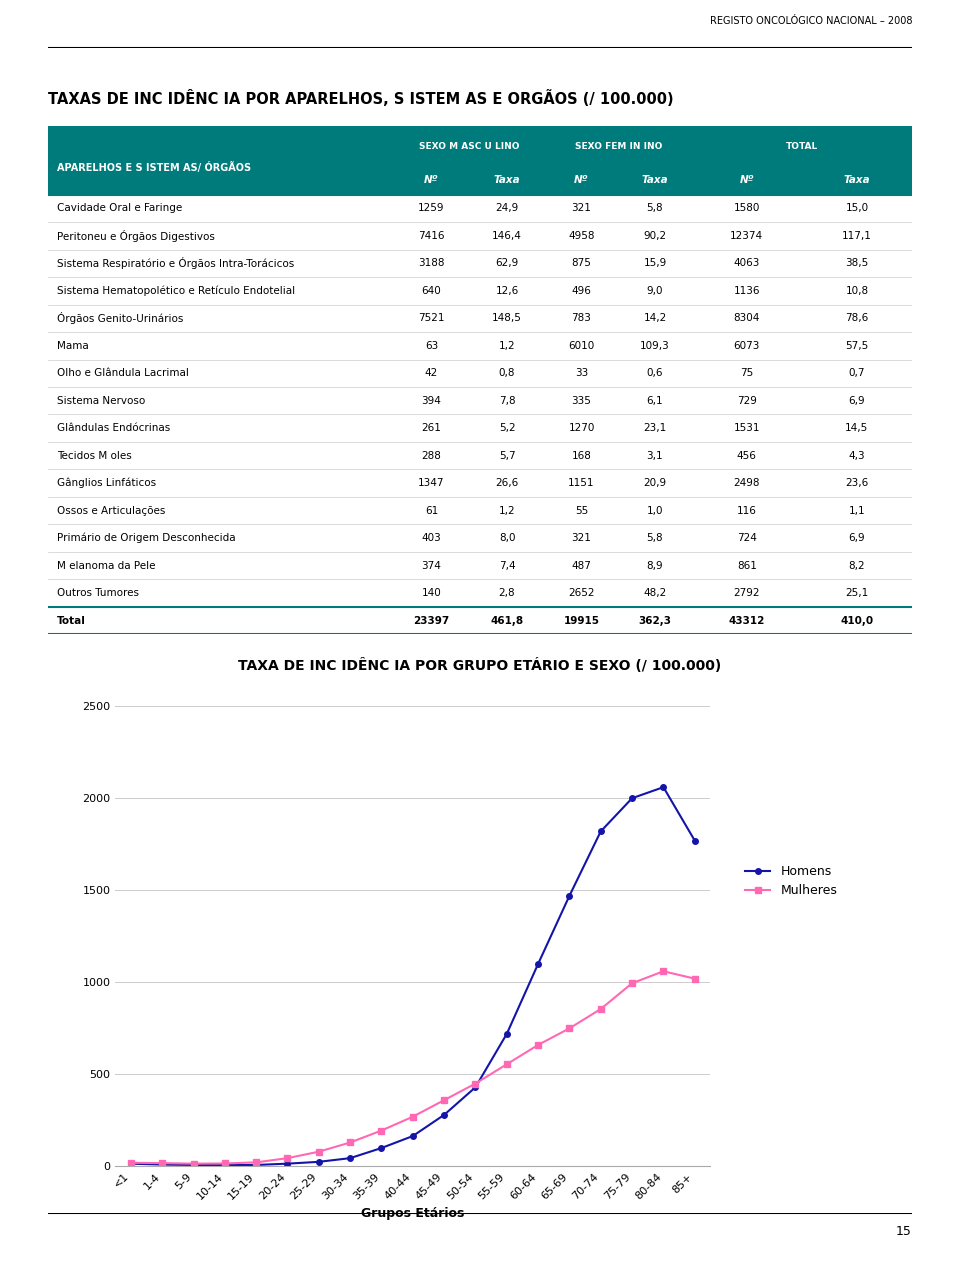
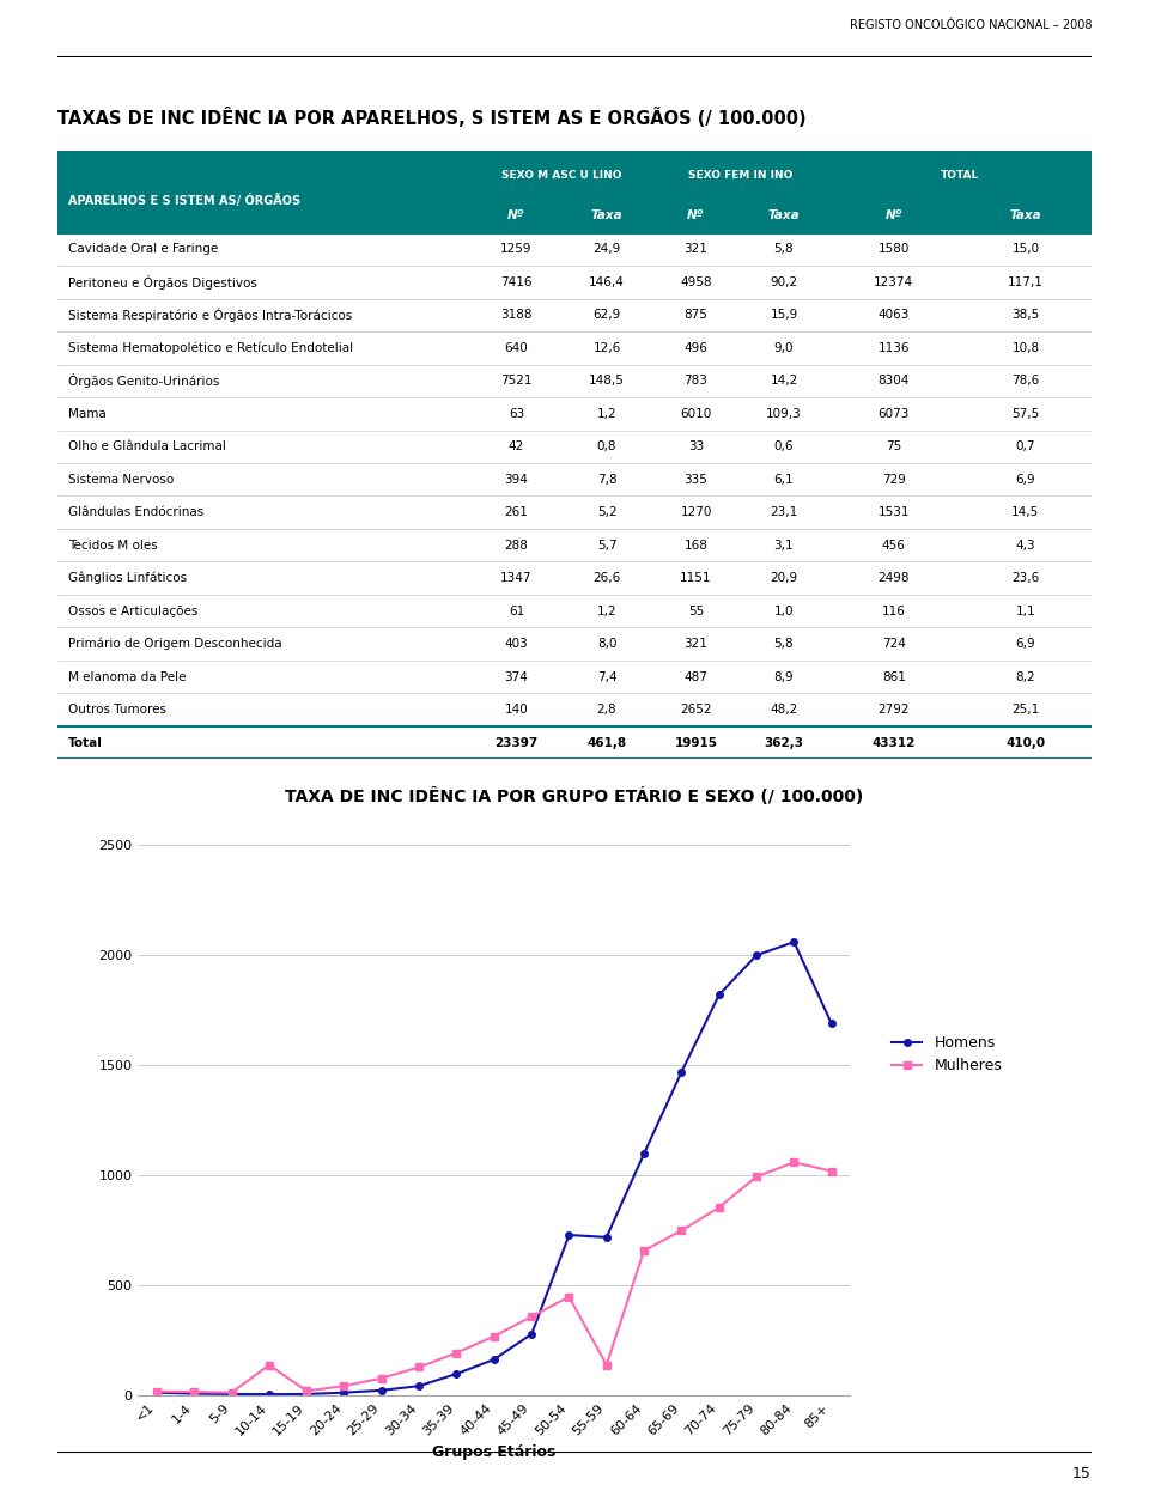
Mulheres/10-14: 20 -> 140
Homens/50-54: 430 -> 730
Mulheres/55-59: 560 -> 140
Homens/85+: 1770 -> 1690
